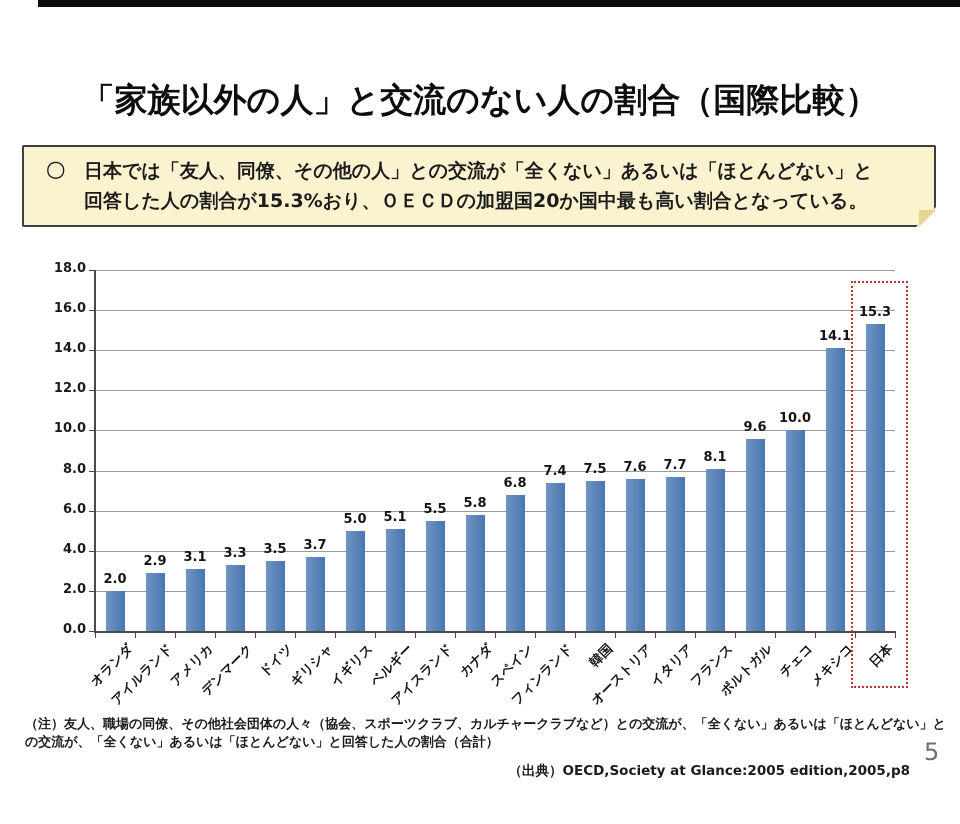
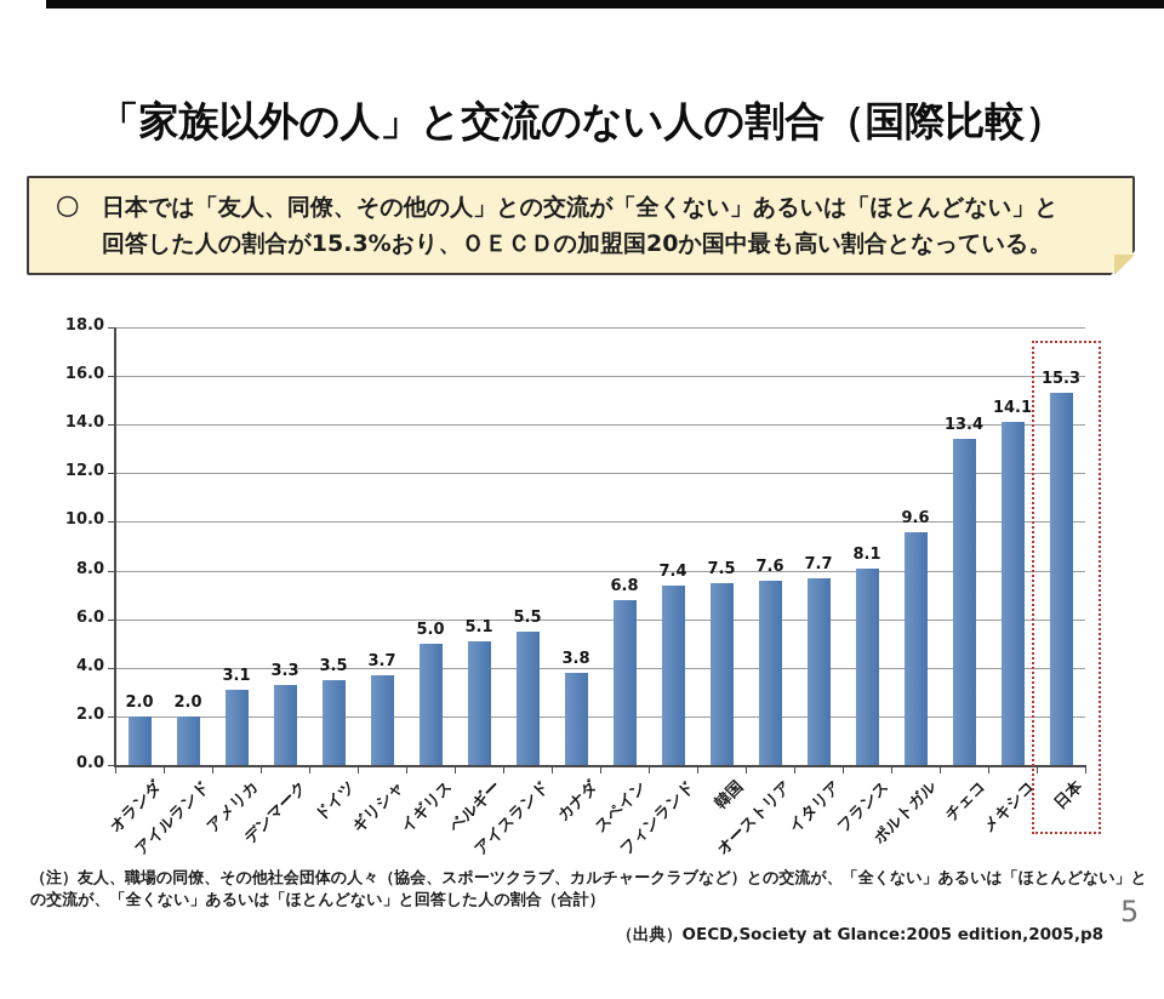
アイルランド: 2.9 -> 2.0
カナダ: 5.8 -> 3.8
チェコ: 10.0 -> 13.4
